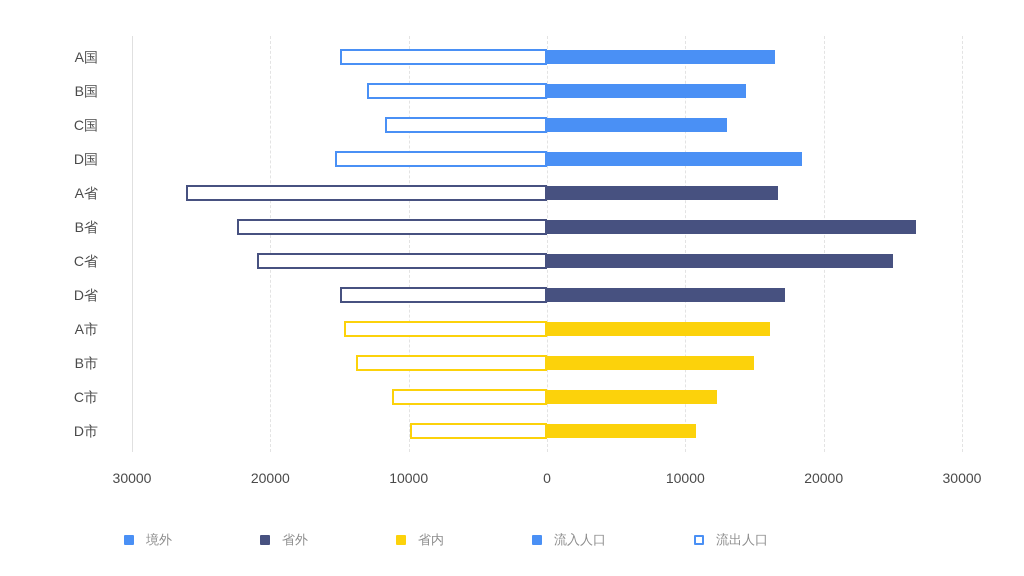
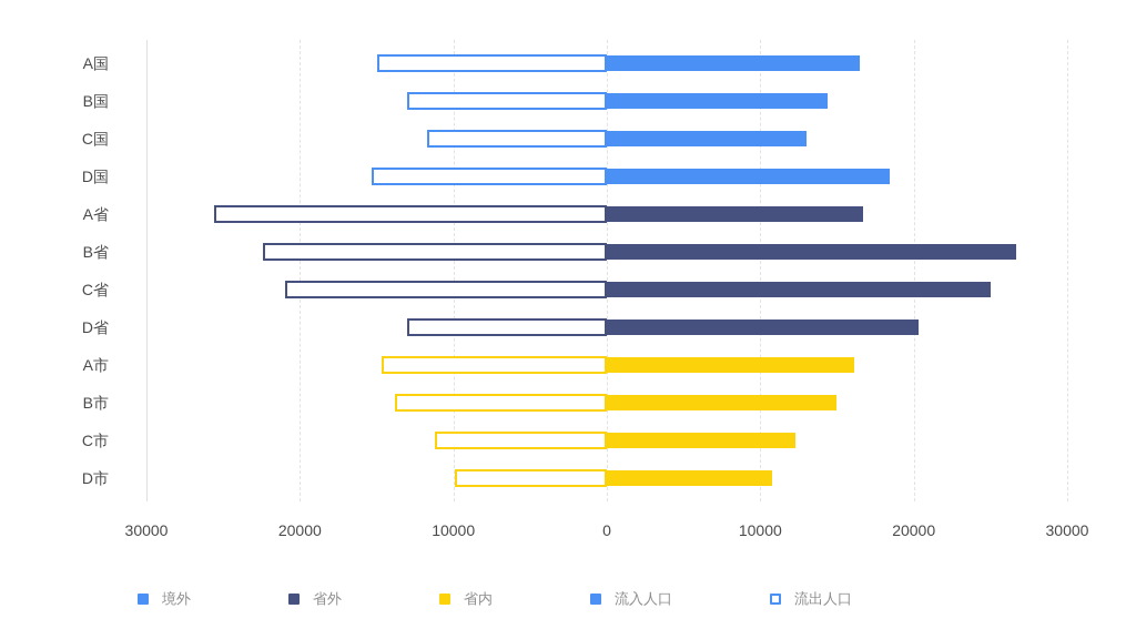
流出人口/A省: 26100 -> 25600
流入人口/D省: 17200 -> 20300
流出人口/D省: 15000 -> 13000
